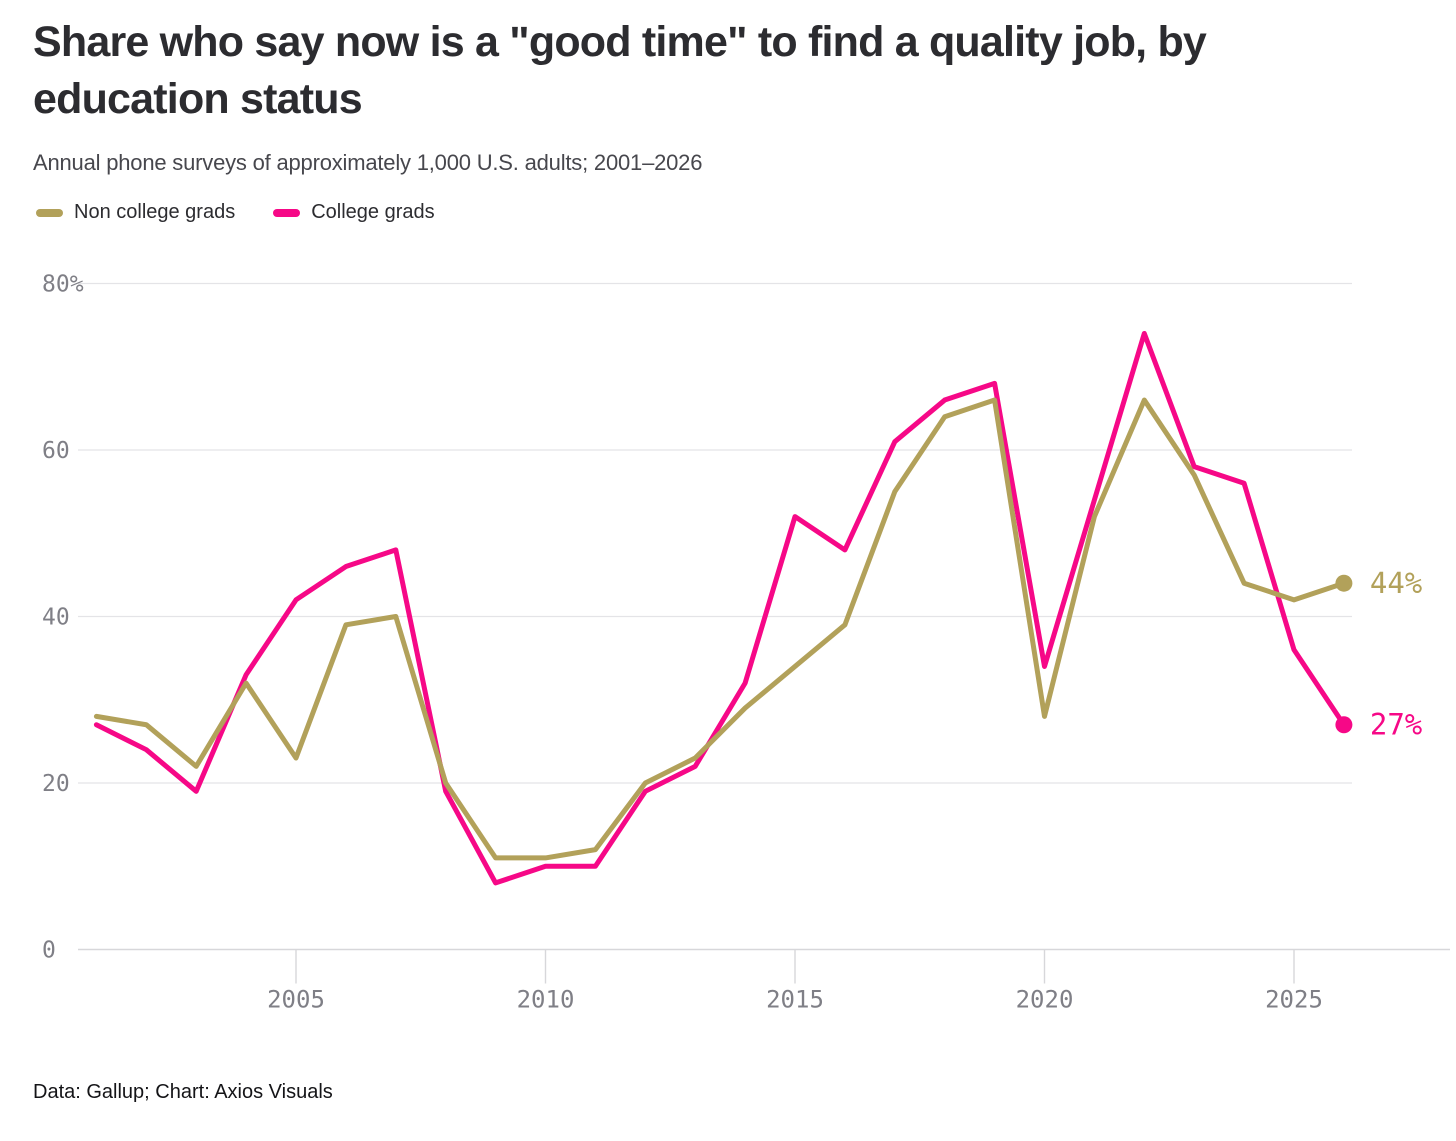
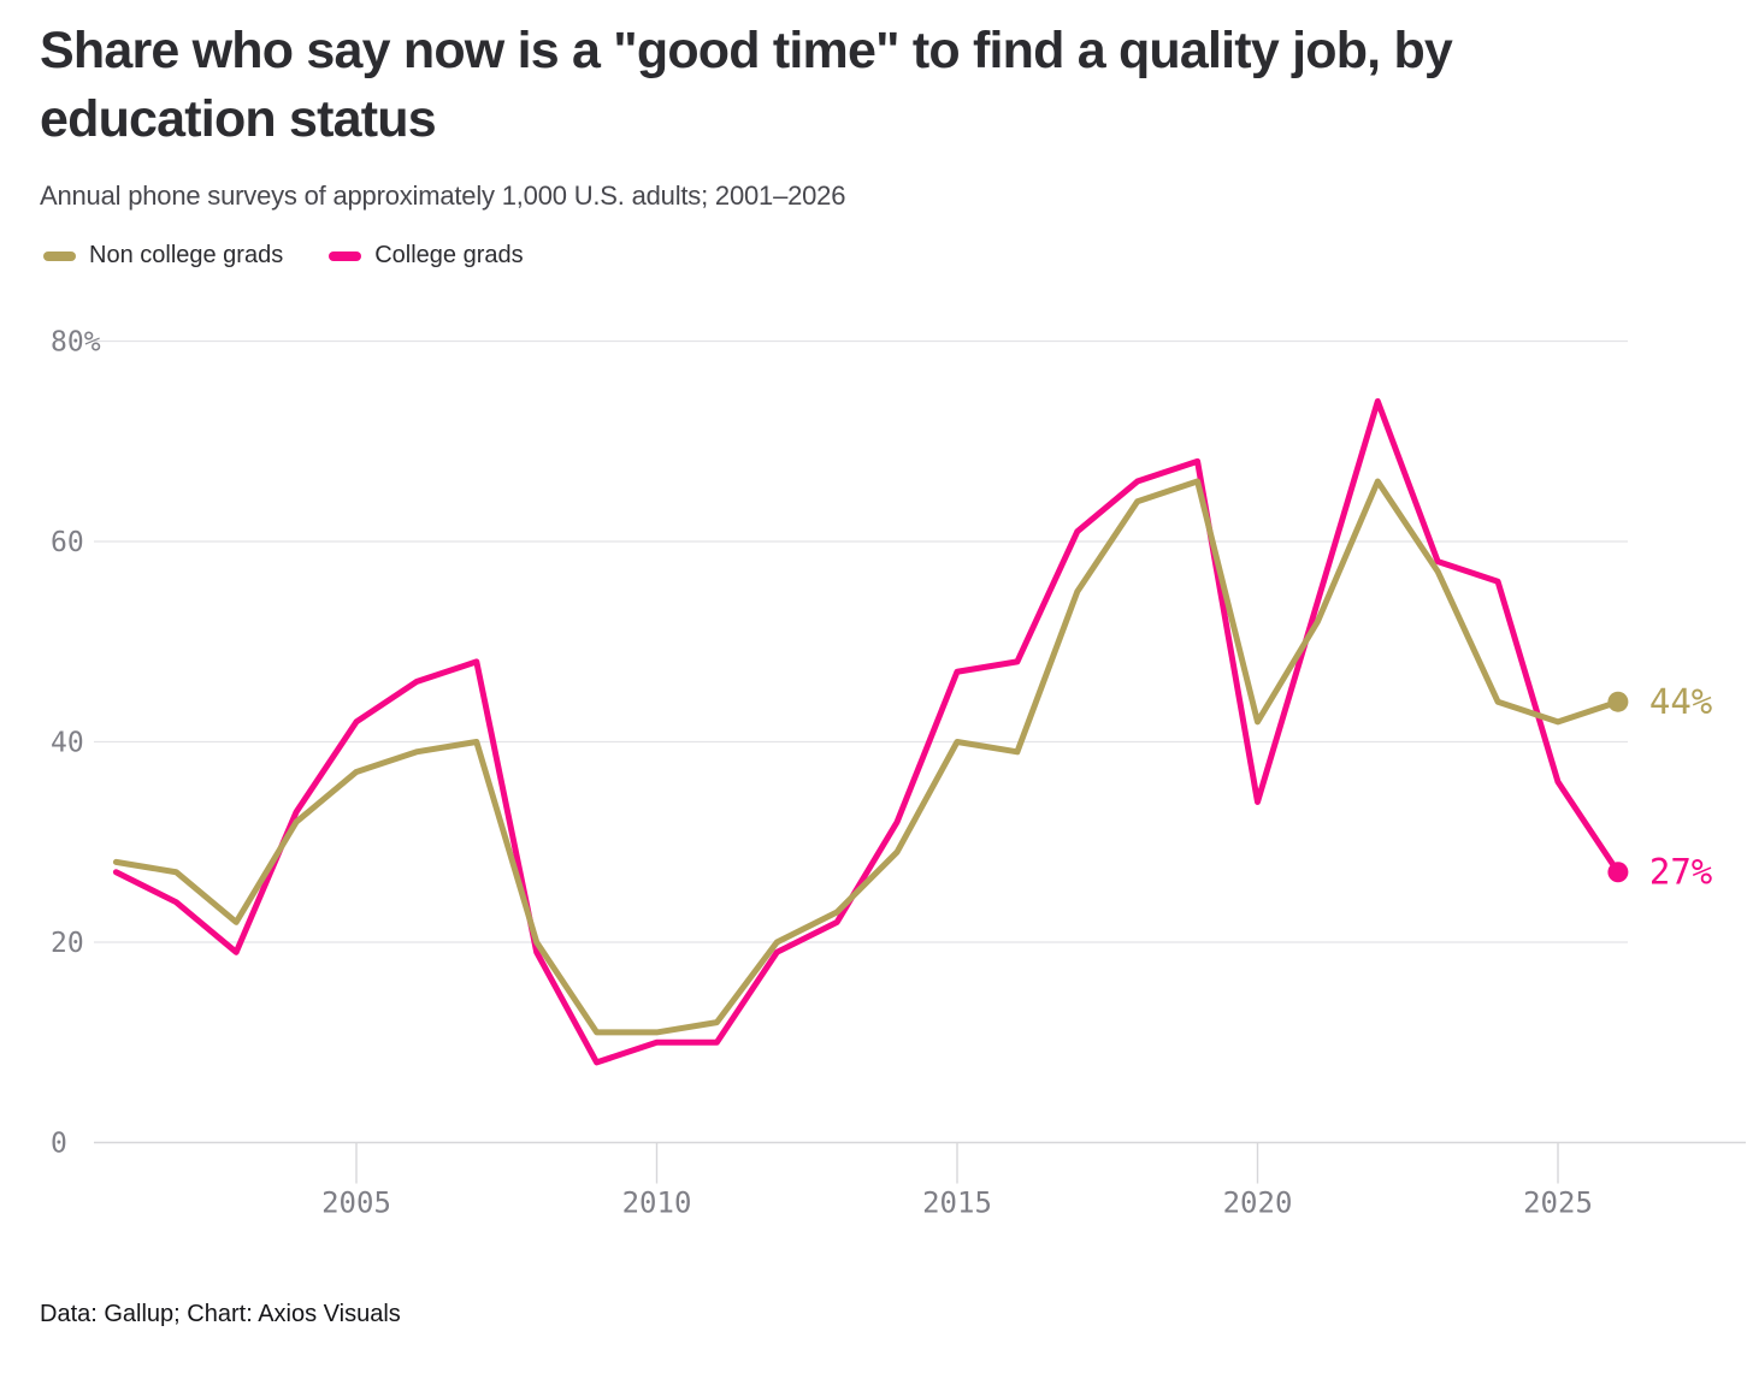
Non college grads/2005: 23% -> 37%
Non college grads/2015: 34% -> 40%
College grads/2015: 52% -> 47%
Non college grads/2020: 28% -> 42%
